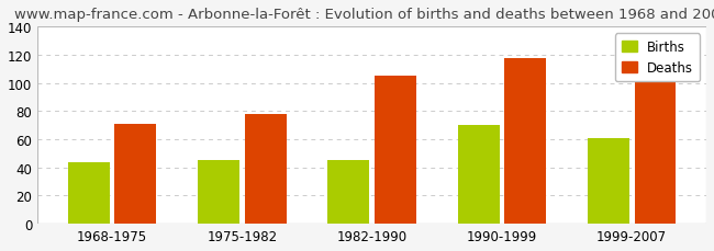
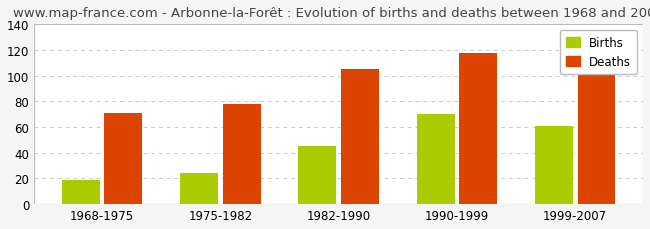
Births/1968-1975: 44 -> 19
Births/1975-1982: 45 -> 24
